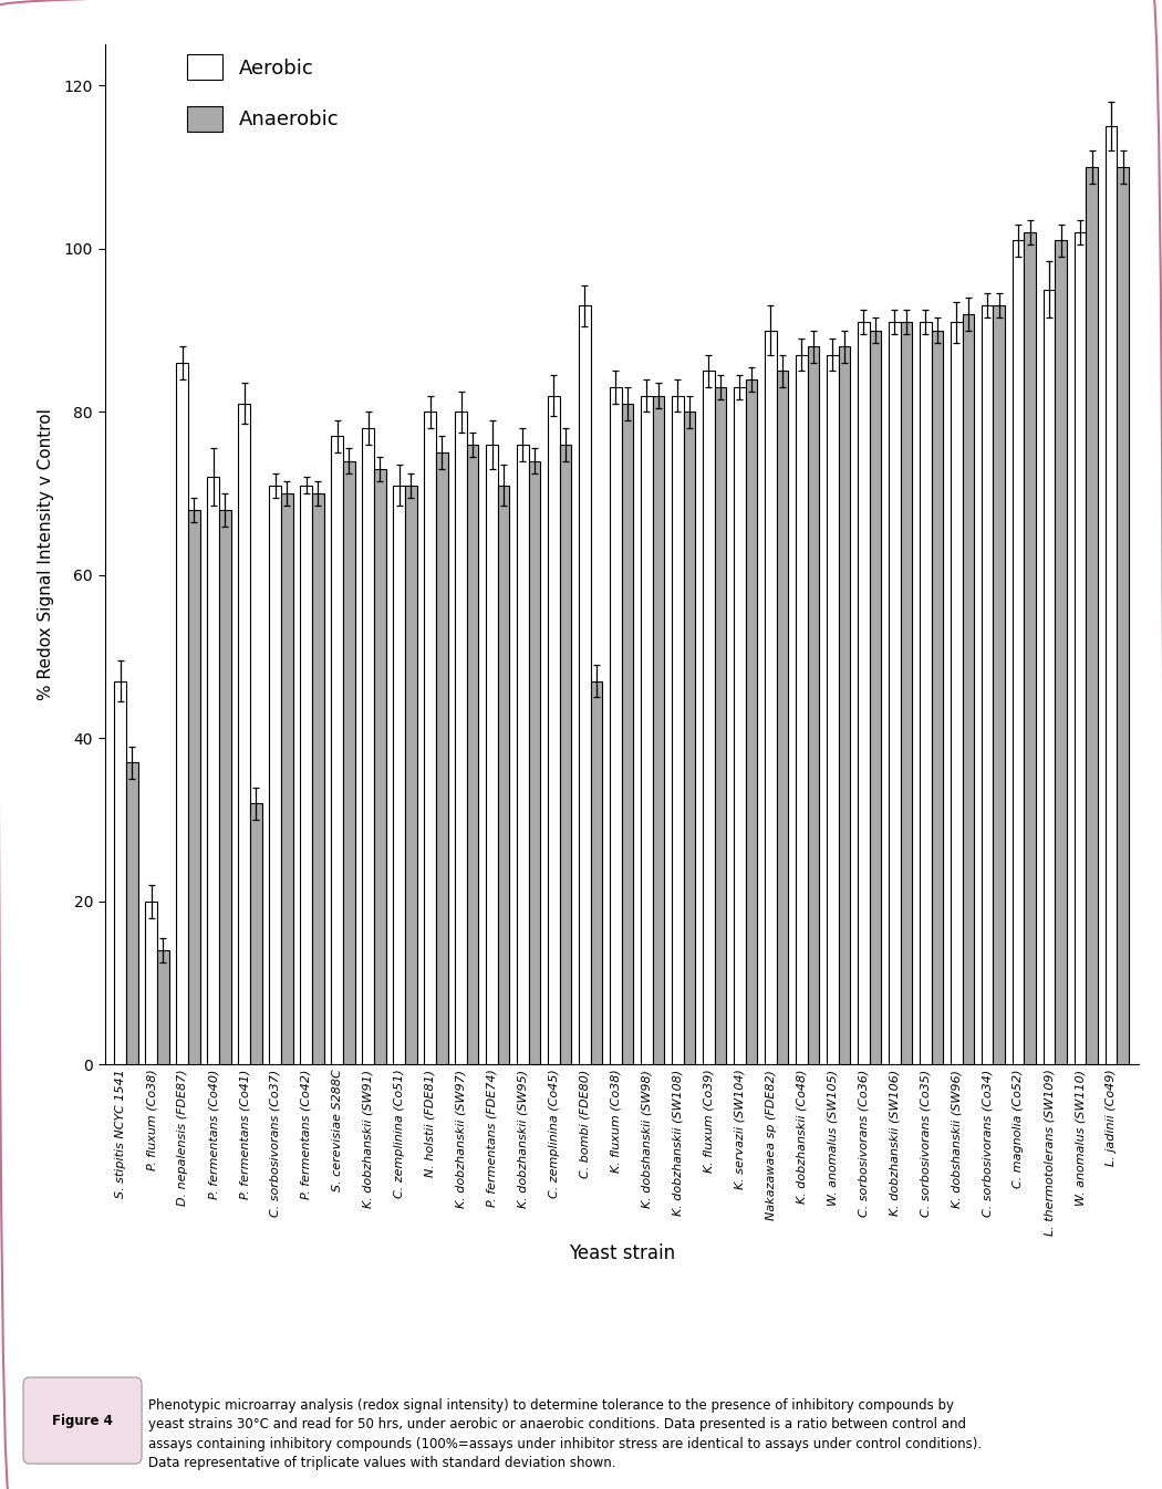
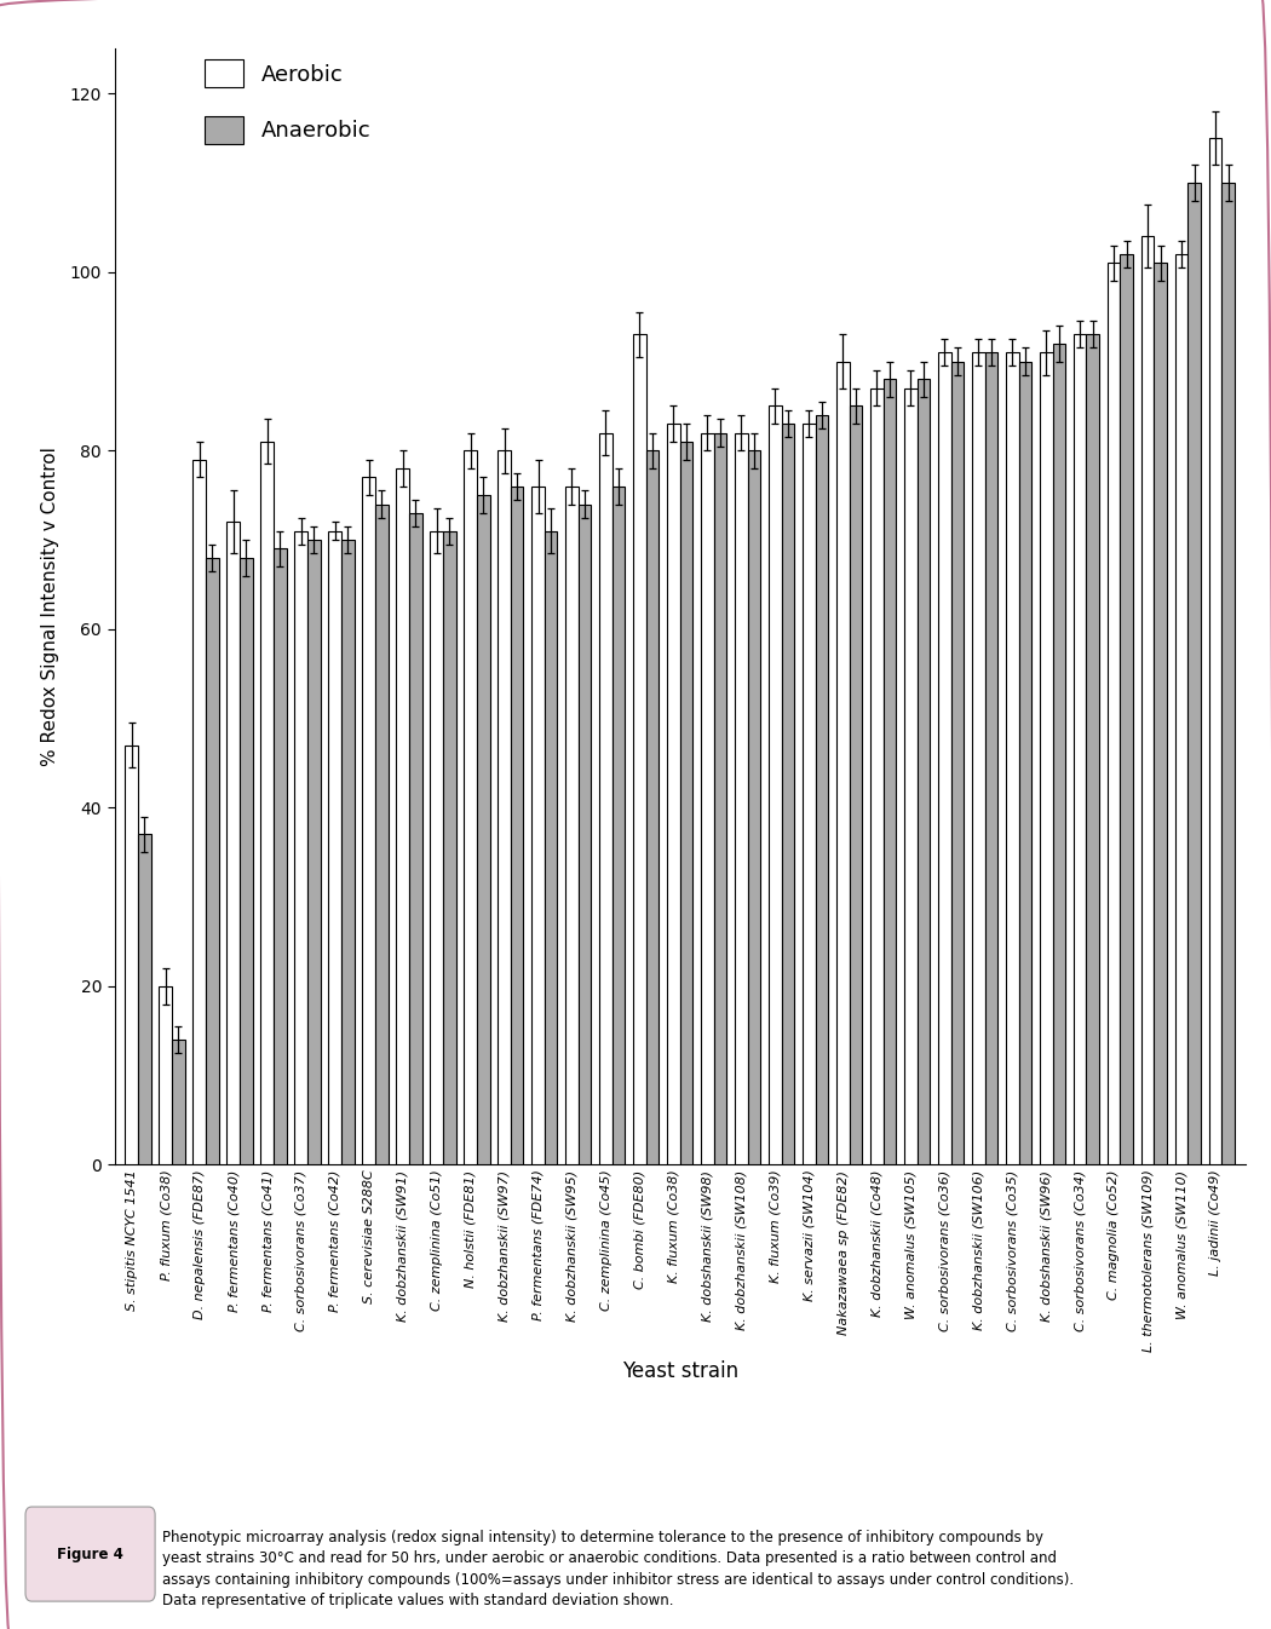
Aerobic/D. nepalensis (FDE87): 86 -> 79
Anaerobic/P. fermentans (Co41): 32 -> 69
Anaerobic/C. bombi (FDE80): 47 -> 80
Aerobic/L. thermotolerans (SW109): 95 -> 104
